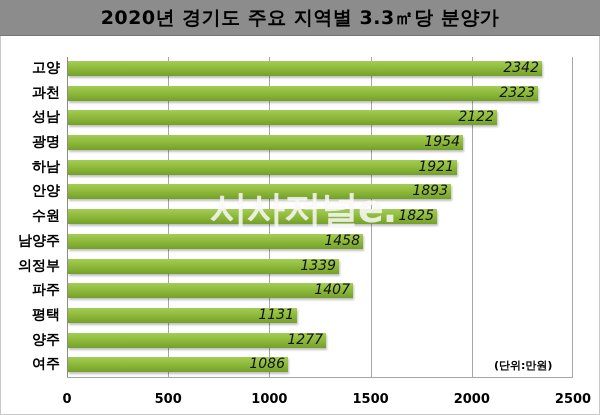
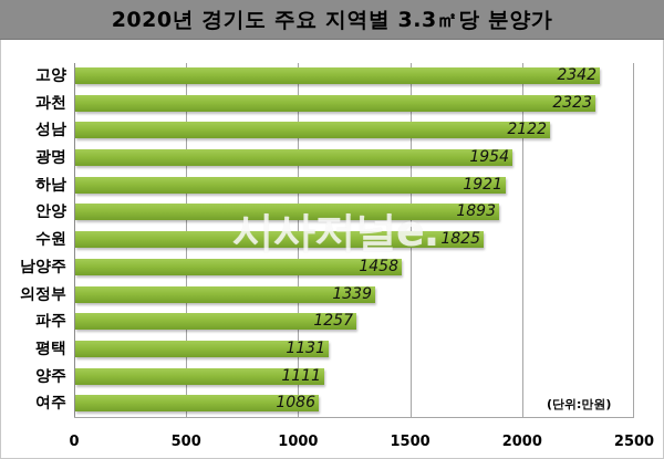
파주: 1407 -> 1257
양주: 1277 -> 1111
